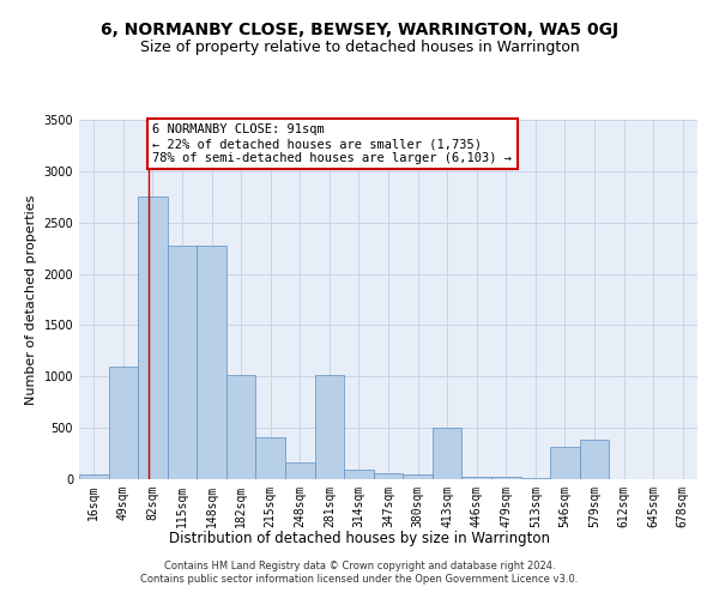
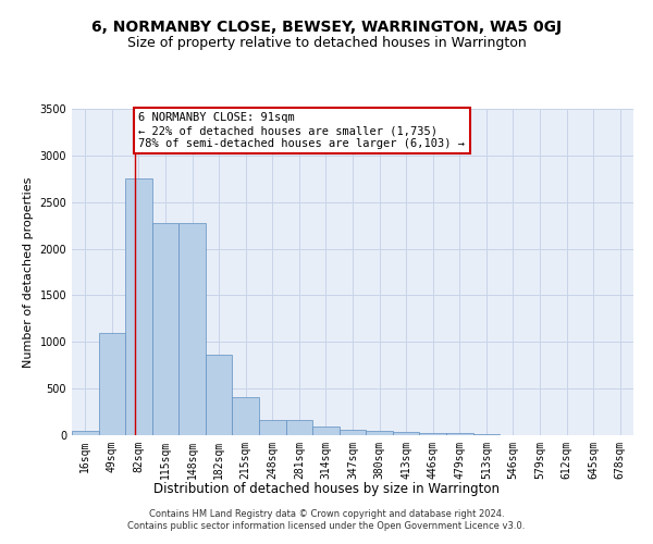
182sqm: 1020 -> 860
281sqm: 1020 -> 160
413sqm: 500 -> 40
546sqm: 320 -> 0
579sqm: 380 -> 0
